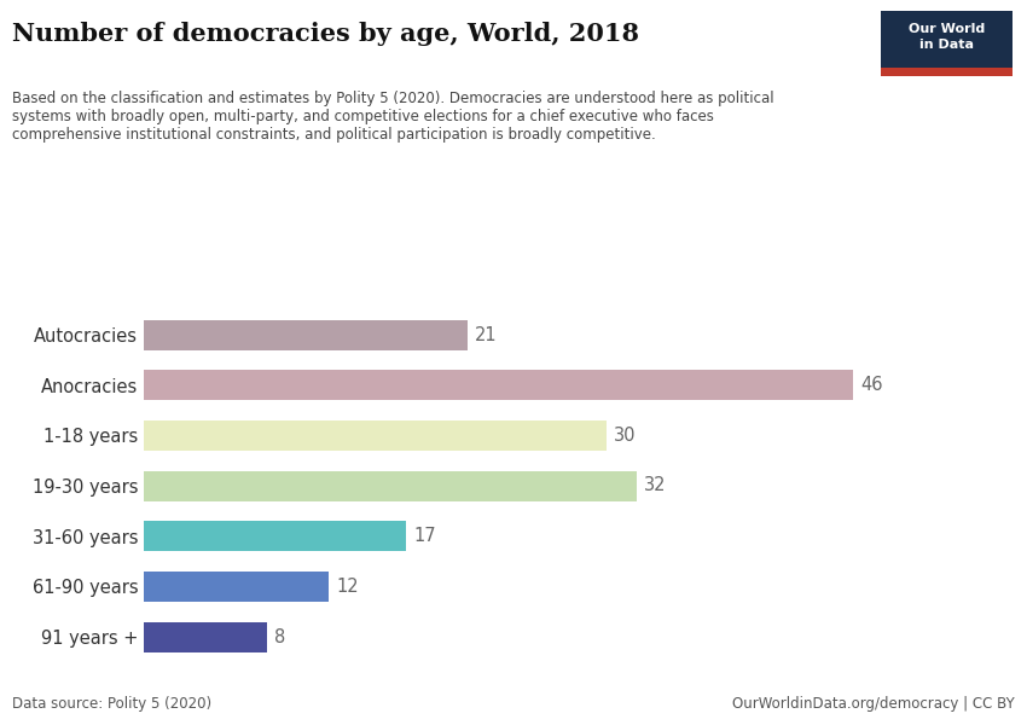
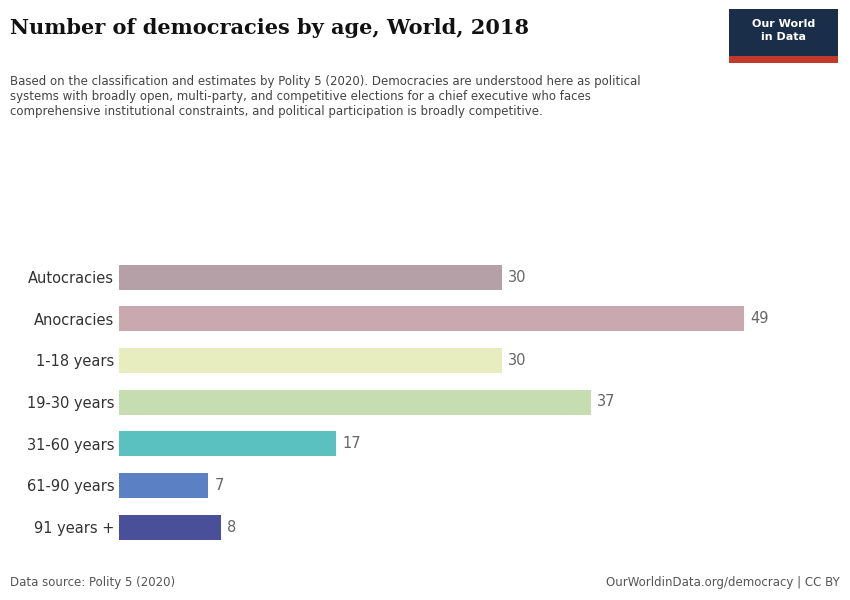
Autocracies: 21 -> 30
Anocracies: 46 -> 49
19-30 years: 32 -> 37
61-90 years: 12 -> 7
